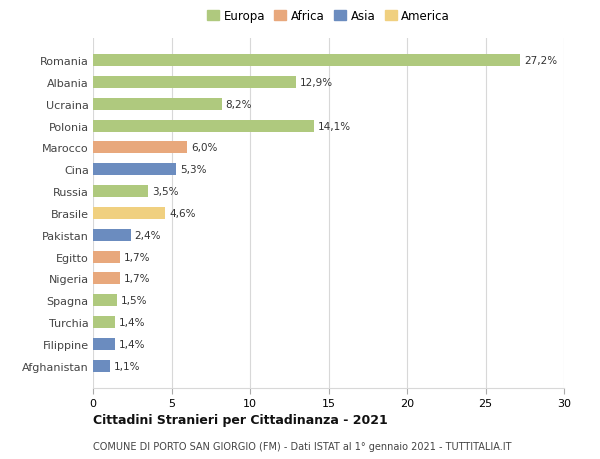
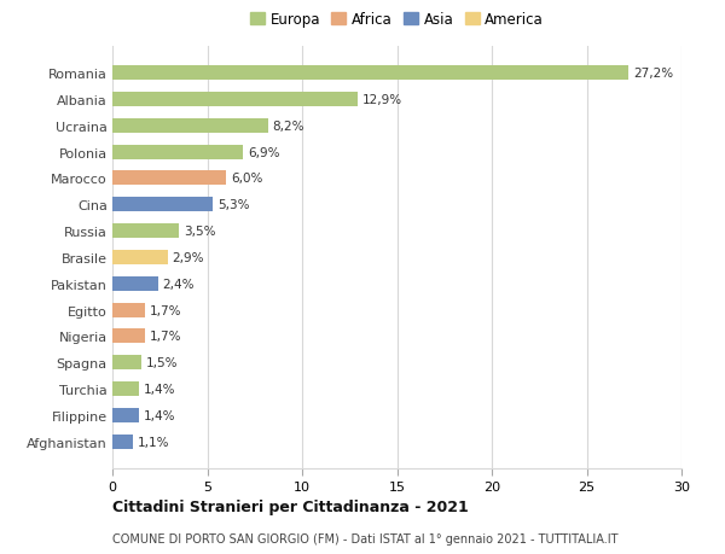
Polonia: 14,1% -> 6,9%
Brasile: 4,6% -> 2,9%
